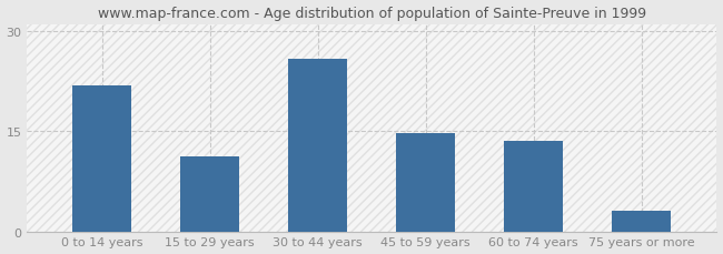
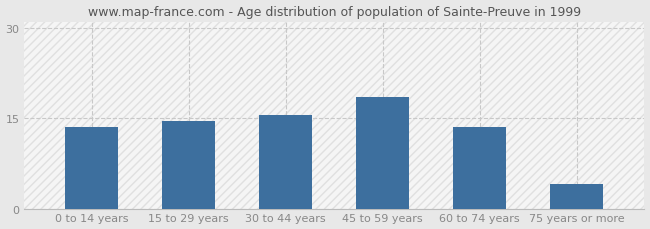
0 to 14 years: 21.8 -> 13.5
15 to 29 years: 11.2 -> 14.5
30 to 44 years: 25.8 -> 15.5
45 to 59 years: 14.6 -> 18.5
75 years or more: 3.0 -> 4.0
